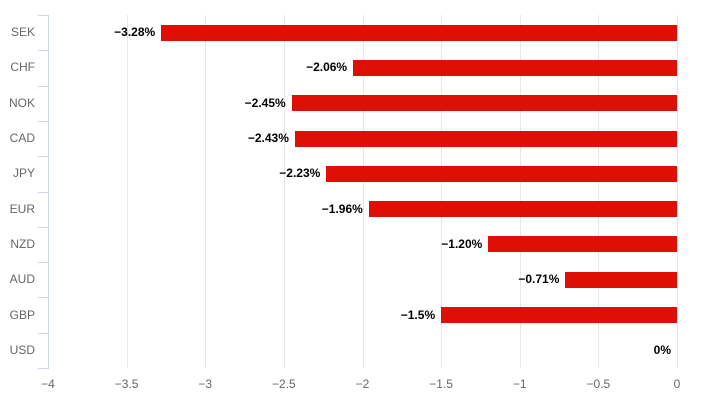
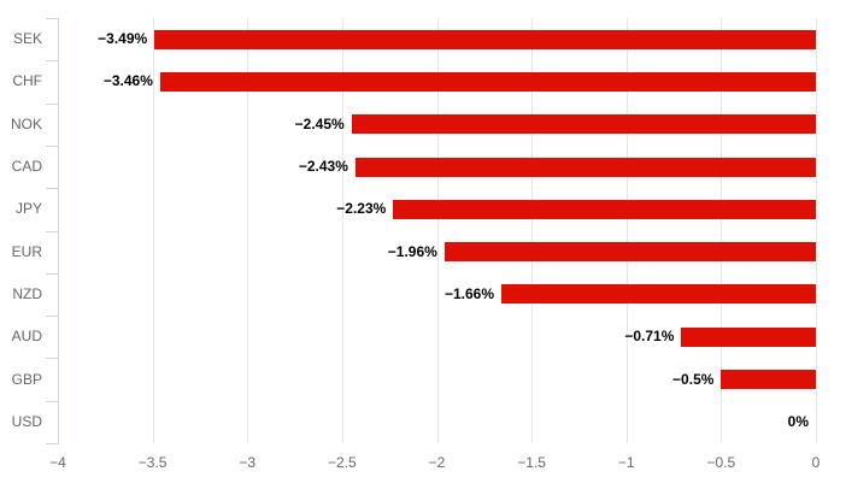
SEK: −3.28% -> −3.49%
CHF: −2.06% -> −3.46%
NZD: −1.20% -> −1.66%
GBP: −1.5% -> −0.5%
